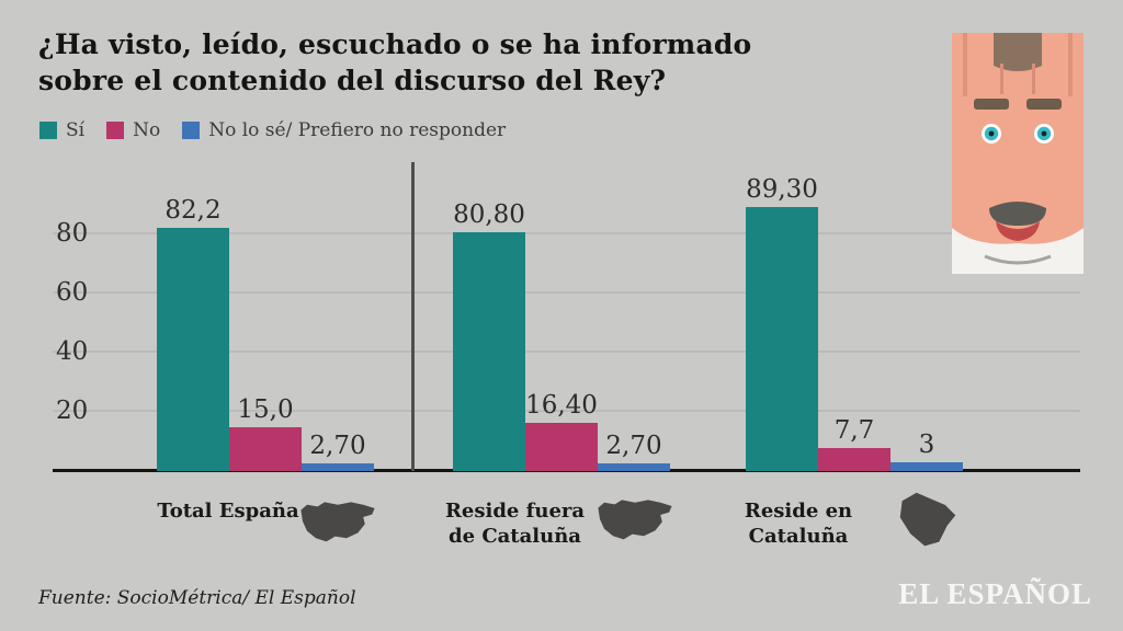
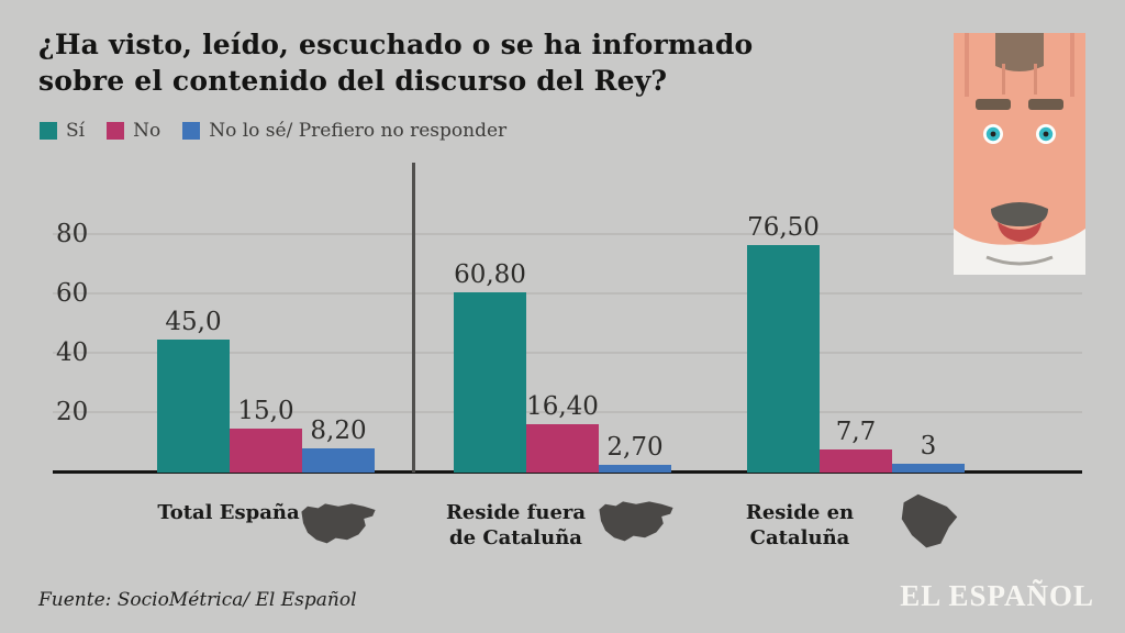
Sí/Total España: 82,2 -> 45,0
No lo sé/ Prefiero no responder/Total España: 2,70 -> 8,20
Sí/Reside fuera de Cataluña: 80,80 -> 60,80
Sí/Reside en Cataluña: 89,30 -> 76,50
